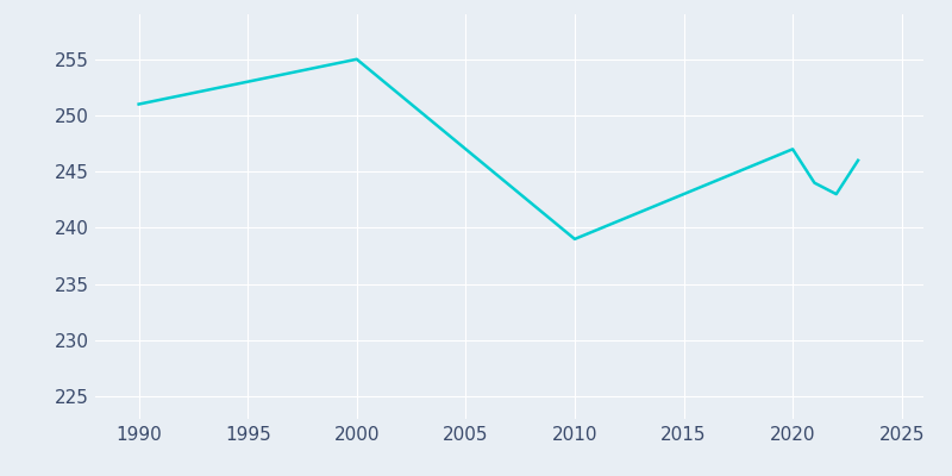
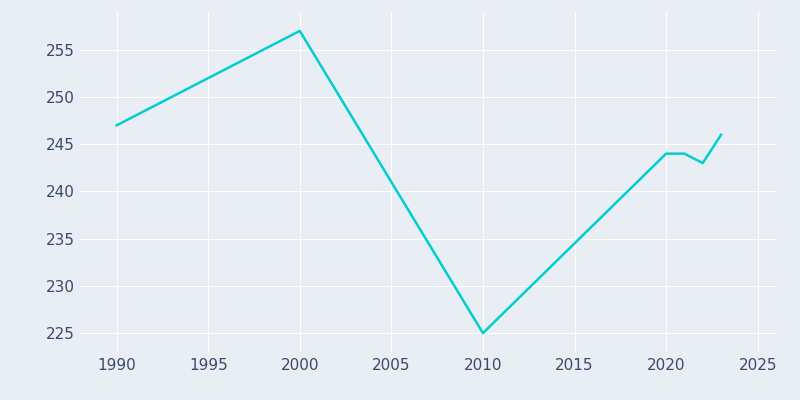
1990: 251 -> 247
2000: 255 -> 257
2010: 239 -> 225
2020: 247 -> 244
